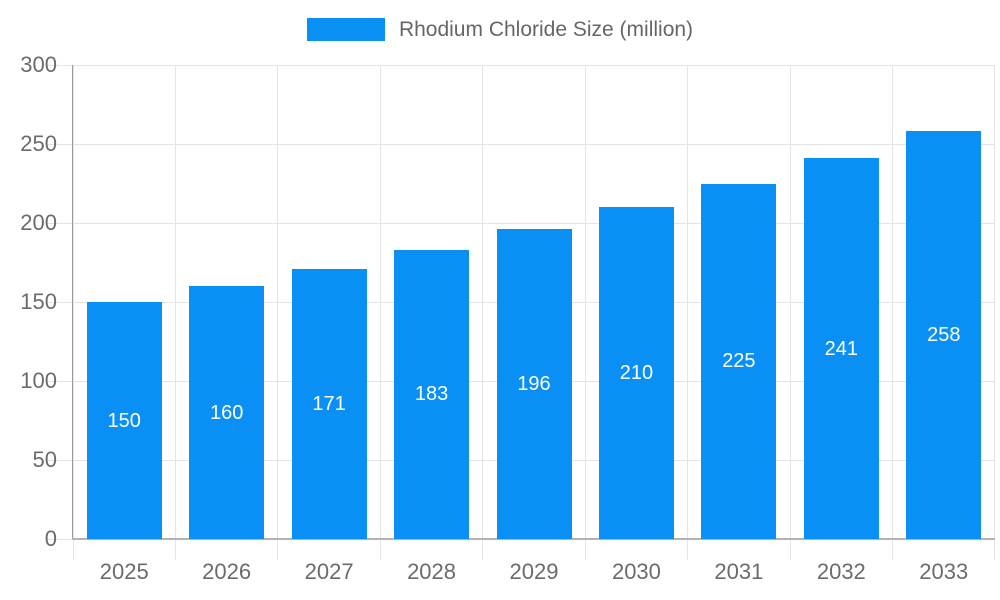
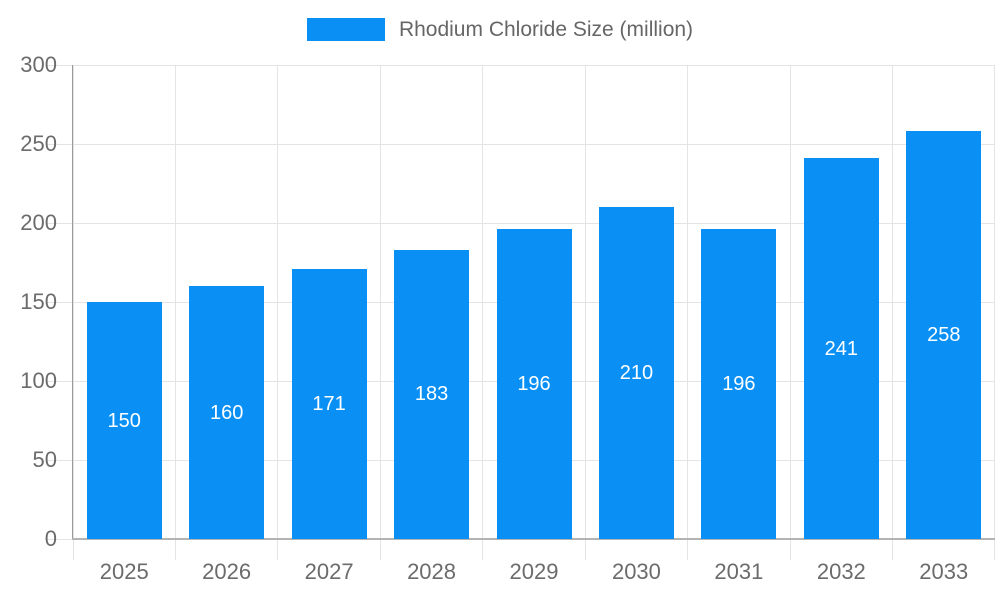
2031: 225 -> 196
